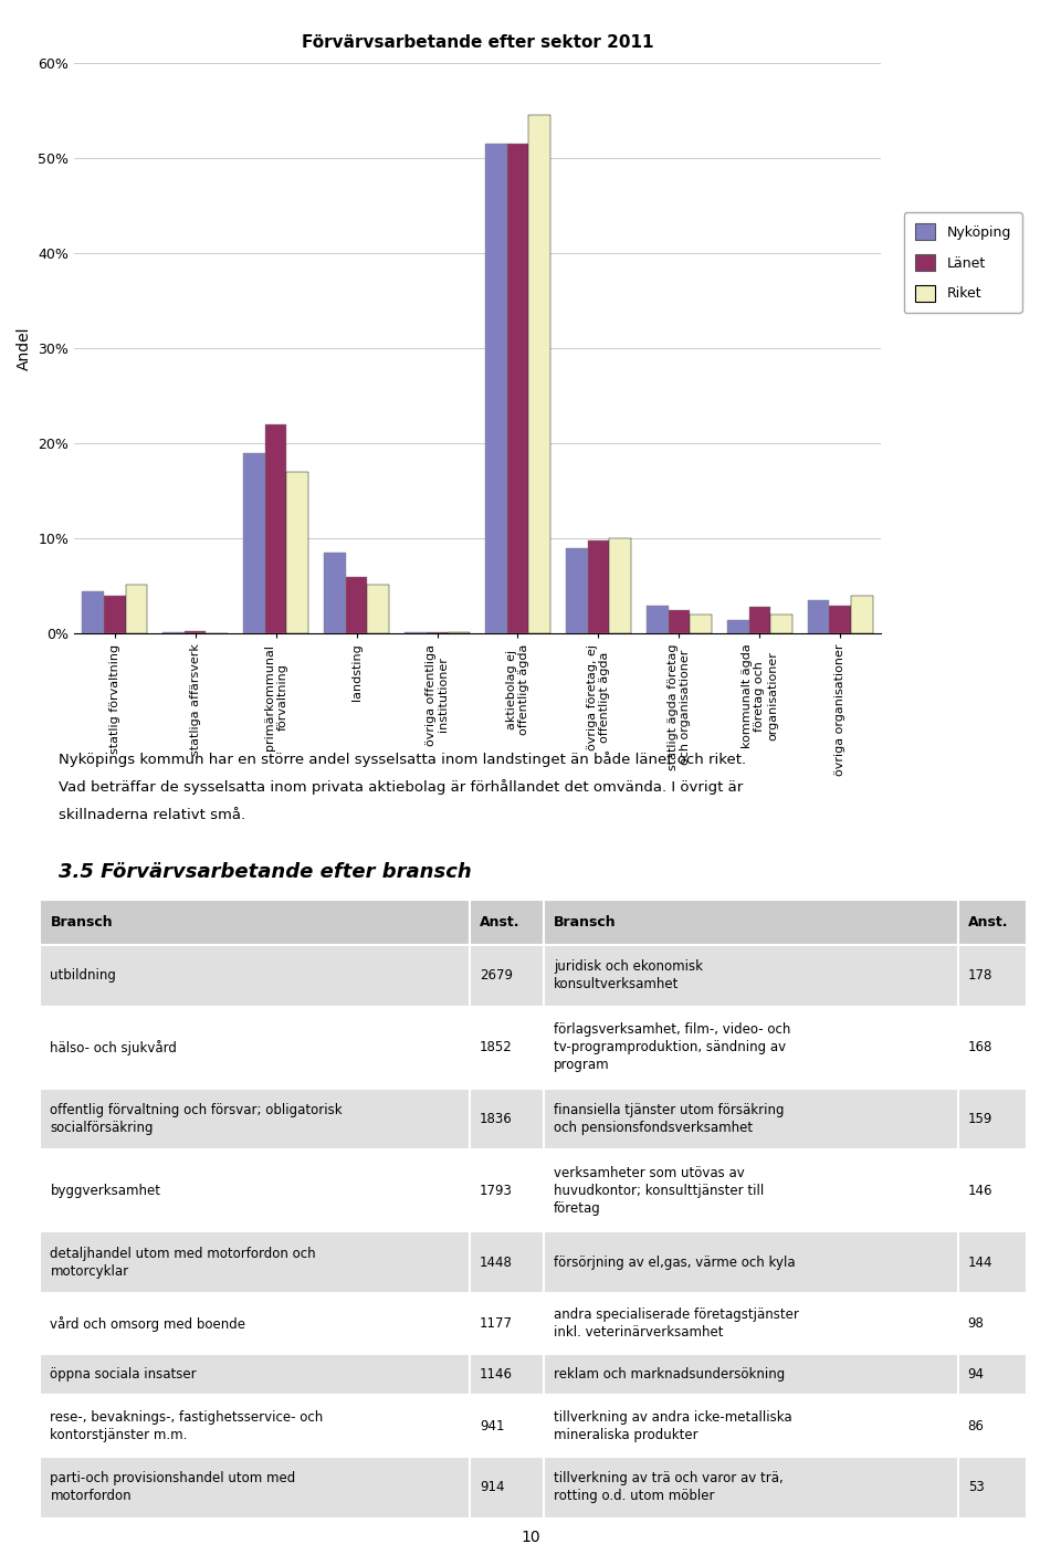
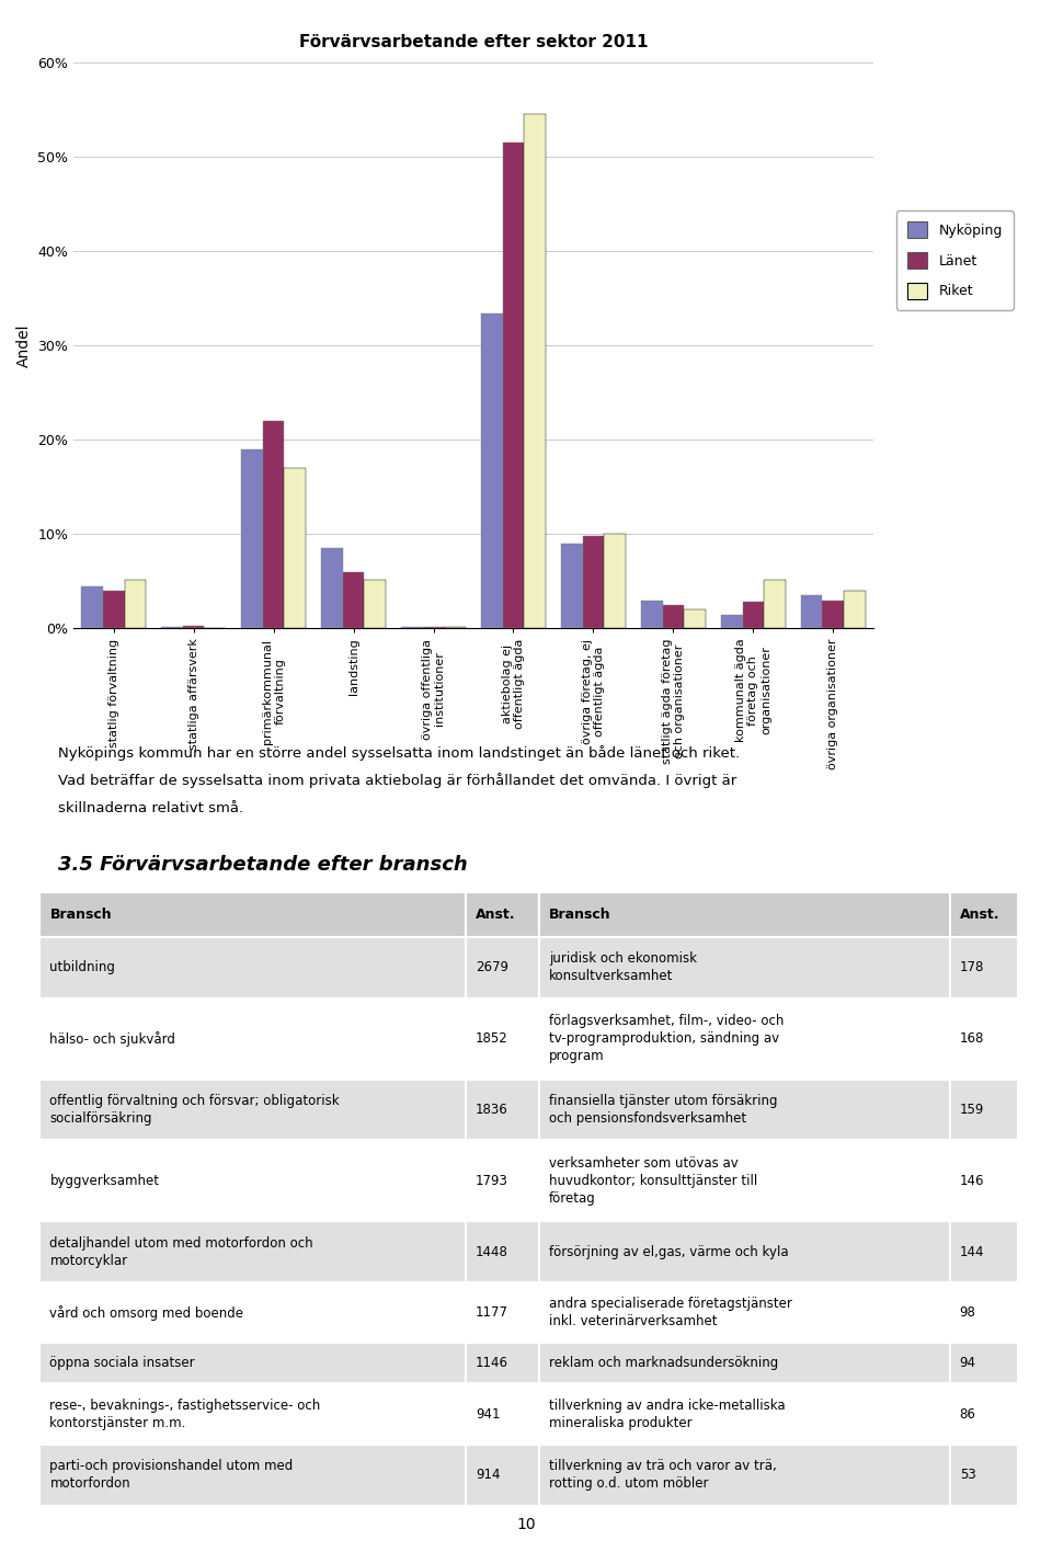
Nyköping/aktiebolag ej offentligt ägda: 51.5% -> 33.4%
Riket/kommunalt ägda företag och organisationer: 2.0% -> 5.2%
